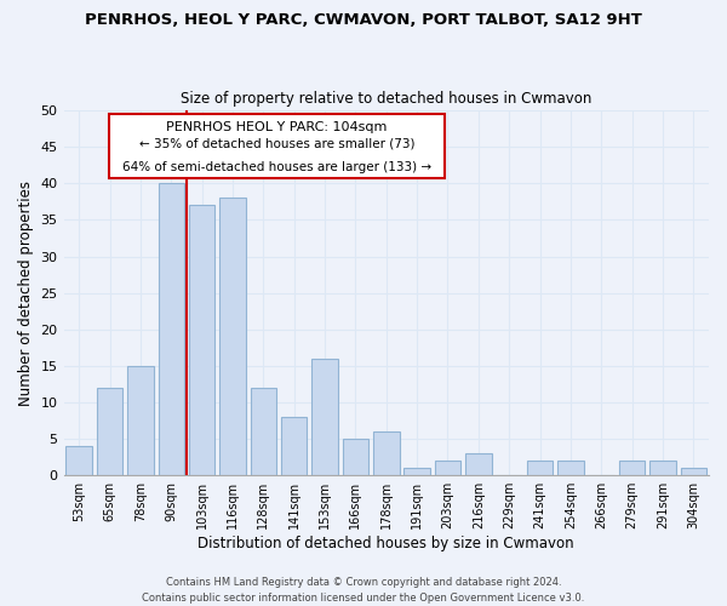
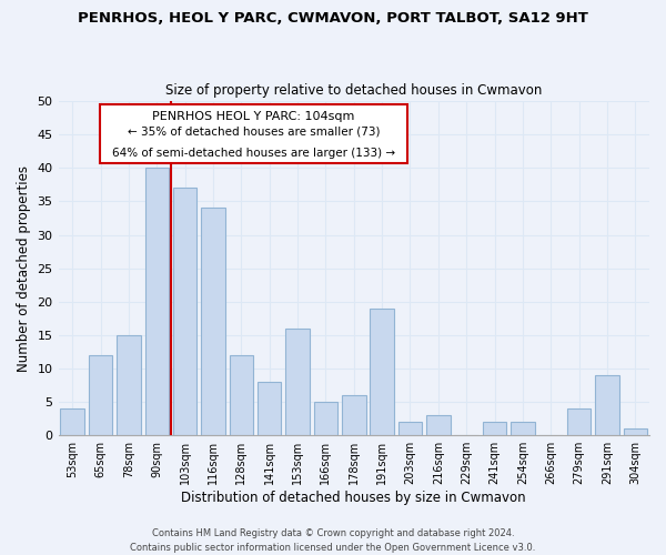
116sqm: 38 -> 34
191sqm: 1 -> 19
279sqm: 2 -> 4
291sqm: 2 -> 9
